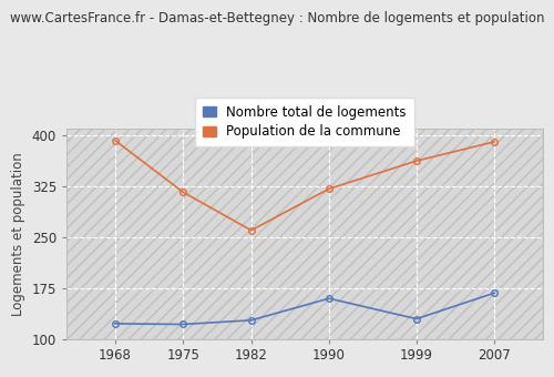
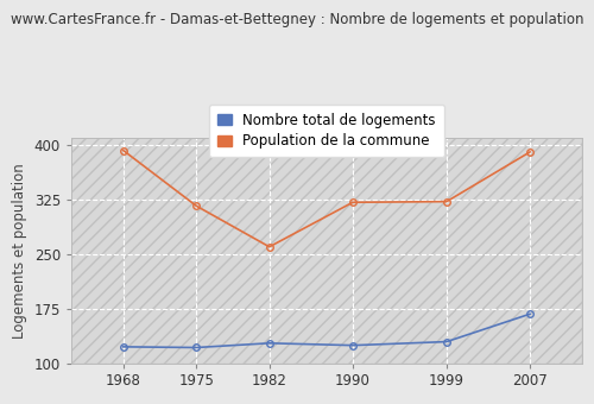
Nombre total de logements/1990: 160 -> 125
Population de la commune/1999: 362 -> 322
